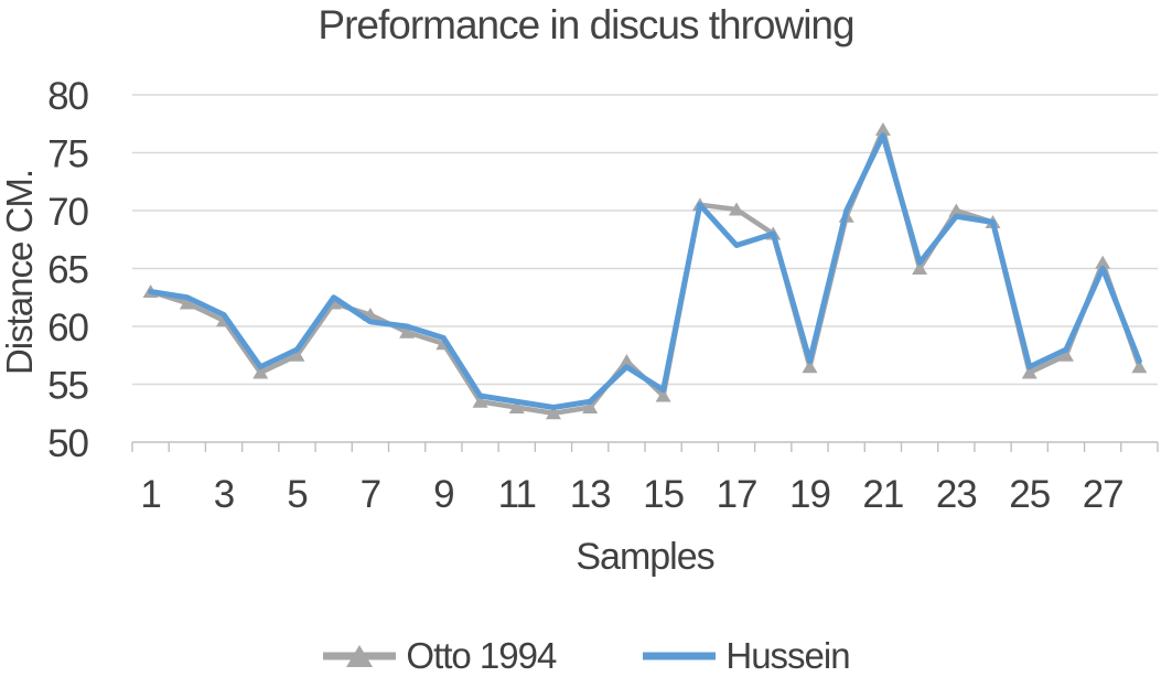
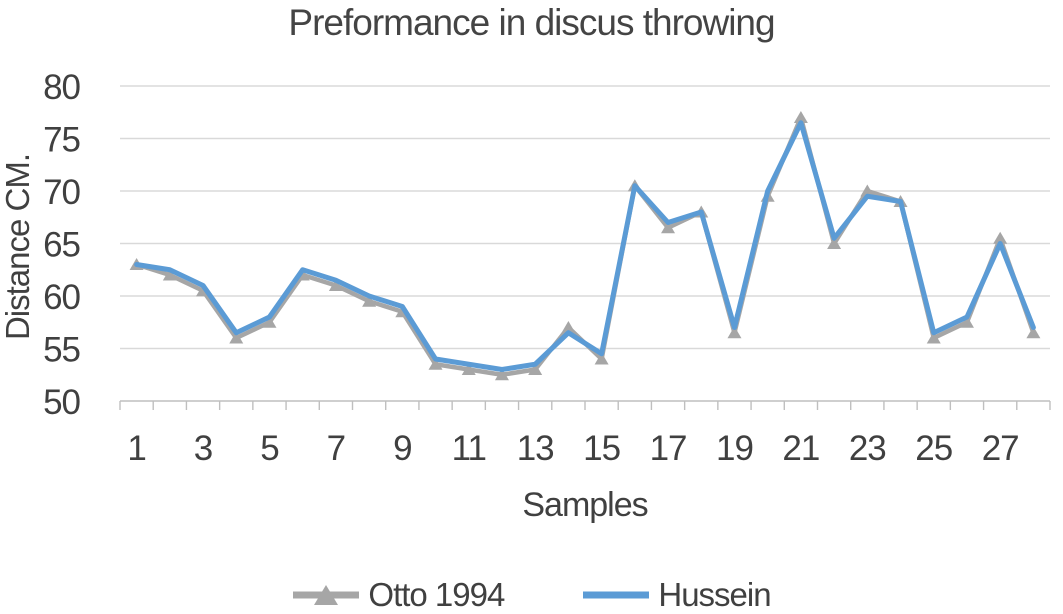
Hussein/7: 60.4 -> 61.5
Otto 1994/17: 70.1 -> 66.5
